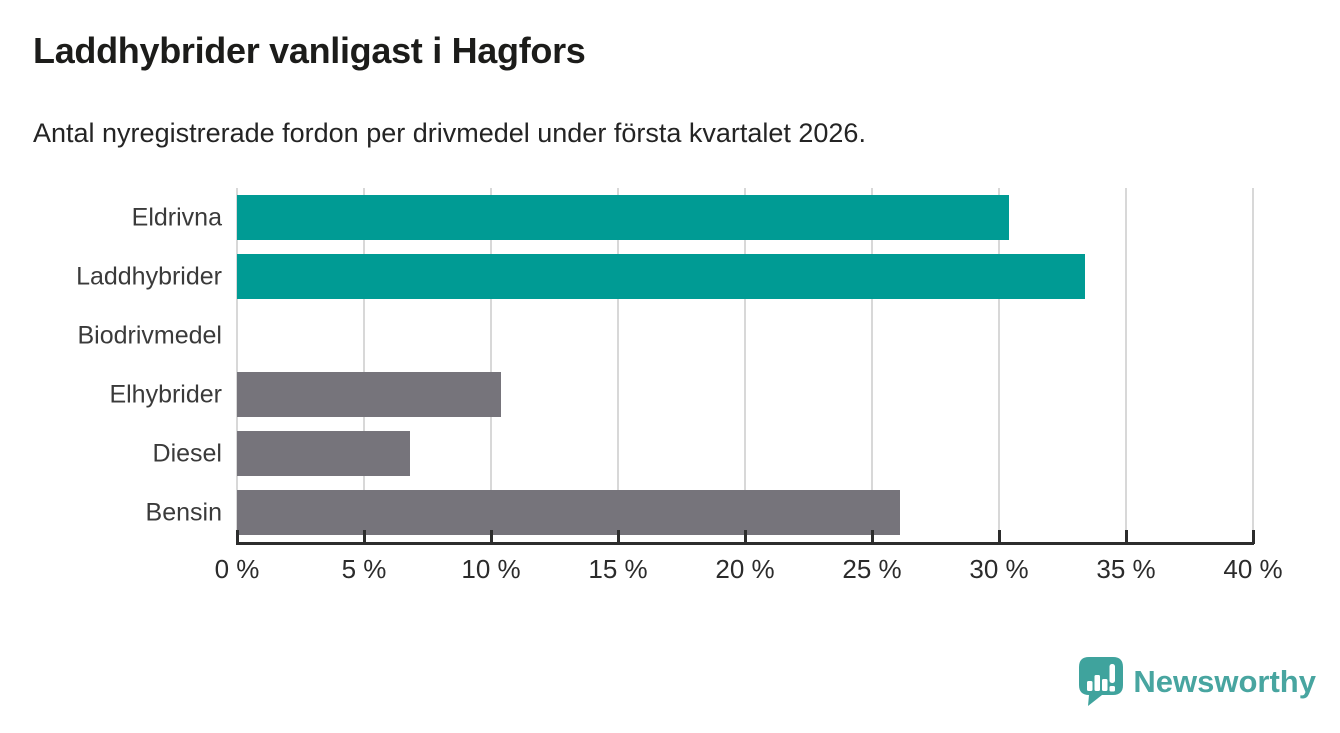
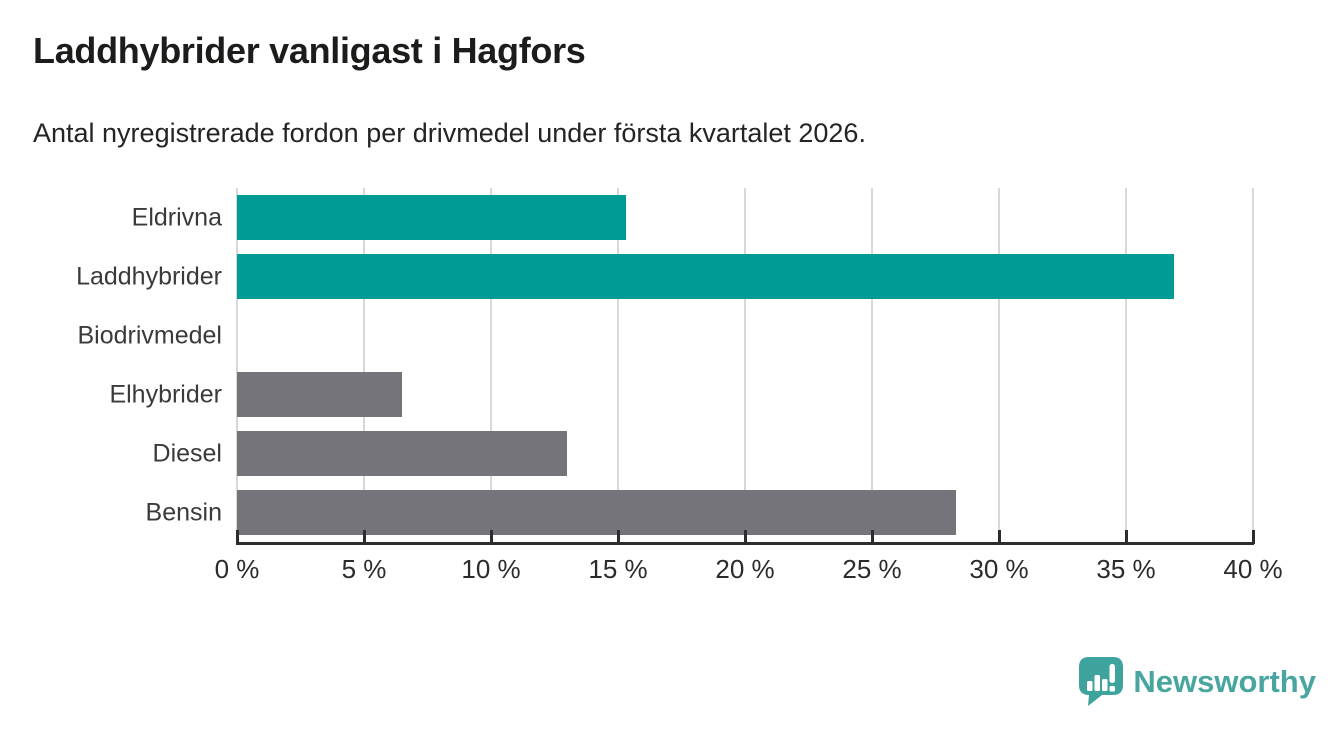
Eldrivna: 30.4% -> 15.3%
Laddhybrider: 33.4% -> 36.9%
Elhybrider: 10.4% -> 6.5%
Diesel: 6.8% -> 13.0%
Bensin: 26.1% -> 28.3%
